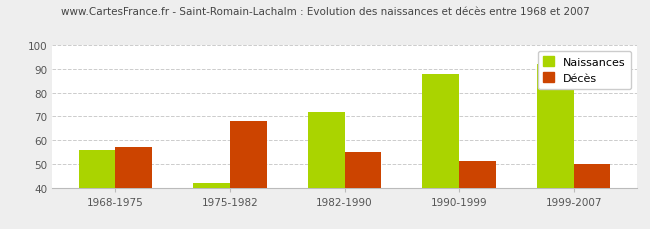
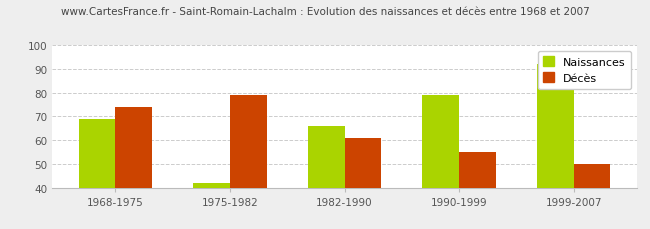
Naissances/1968-1975: 56 -> 69
Décès/1968-1975: 57 -> 74
Décès/1975-1982: 68 -> 79
Naissances/1982-1990: 72 -> 66
Décès/1982-1990: 55 -> 61
Naissances/1990-1999: 88 -> 79
Décès/1990-1999: 51 -> 55
